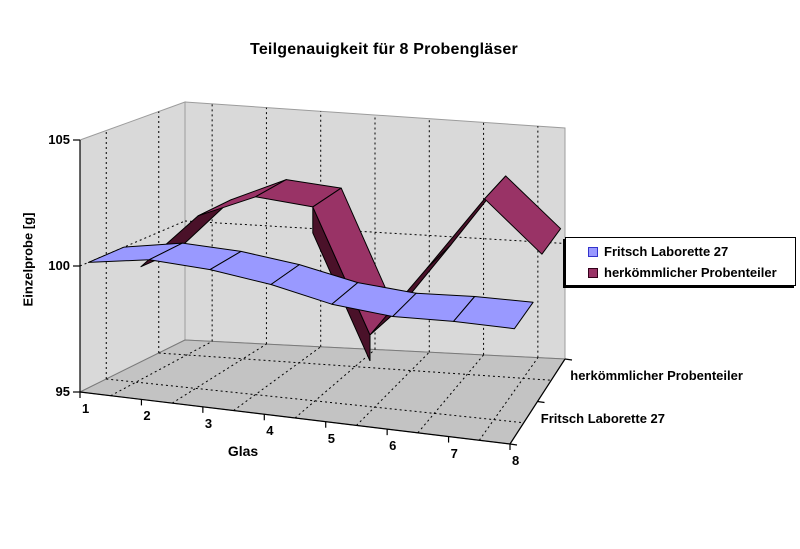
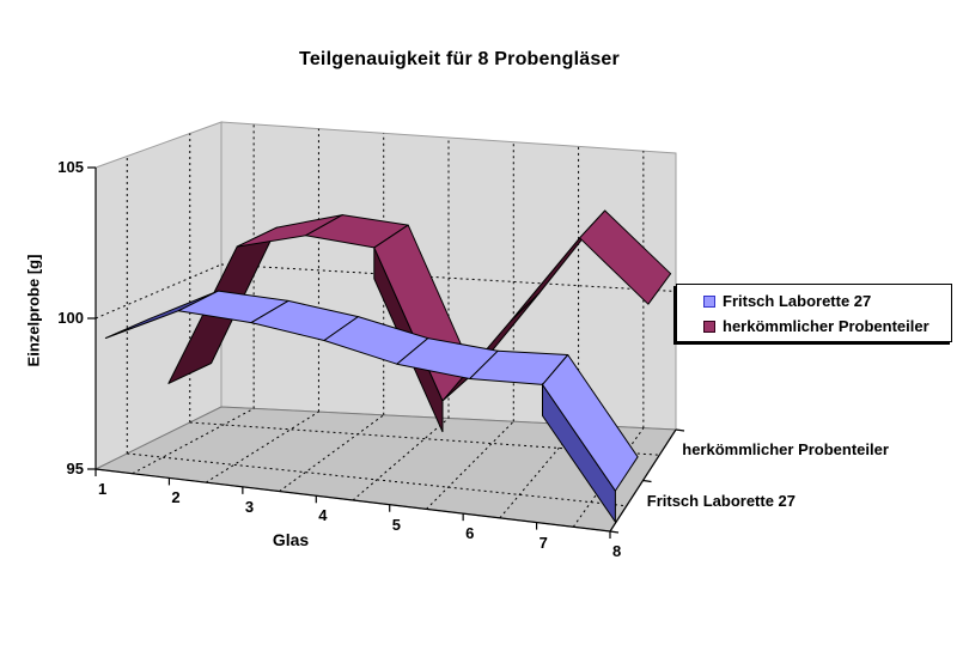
Fritsch Laborette 27/1: 100.0 -> 99.2
herkömmlicher Probenteiler/1: 98.9 -> 96.7
herkömmlicher Probenteiler/2: 101.2 -> 101.6
Fritsch Laborette 27/8: 99.4 -> 96.1
